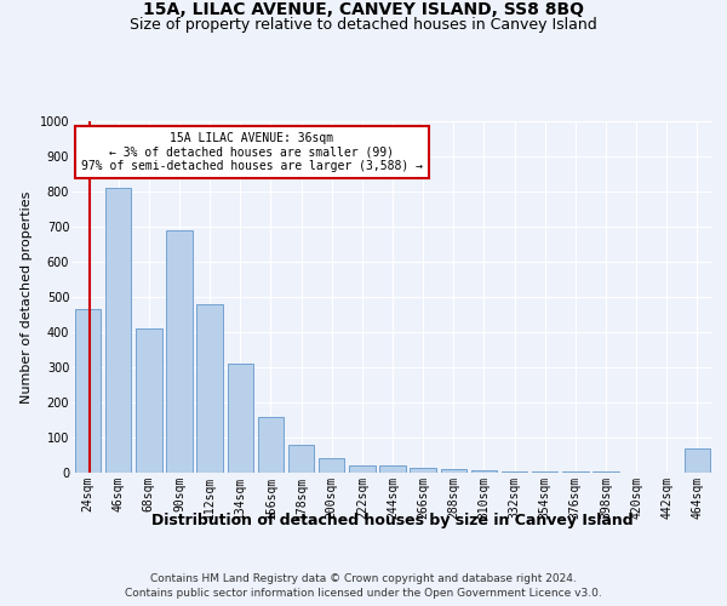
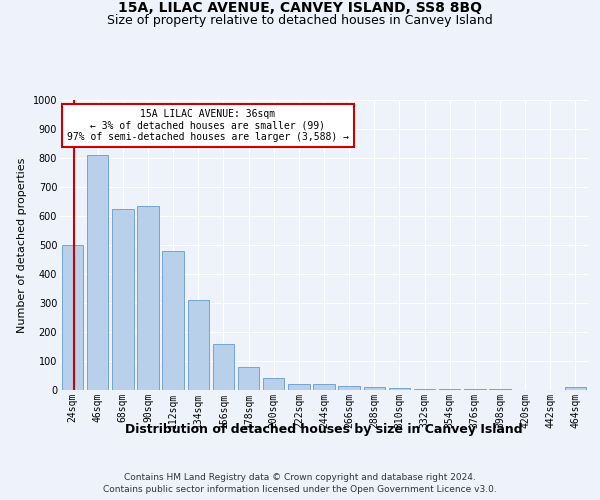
24sqm: 465 -> 500
68sqm: 410 -> 625
90sqm: 690 -> 635
464sqm: 70 -> 10
